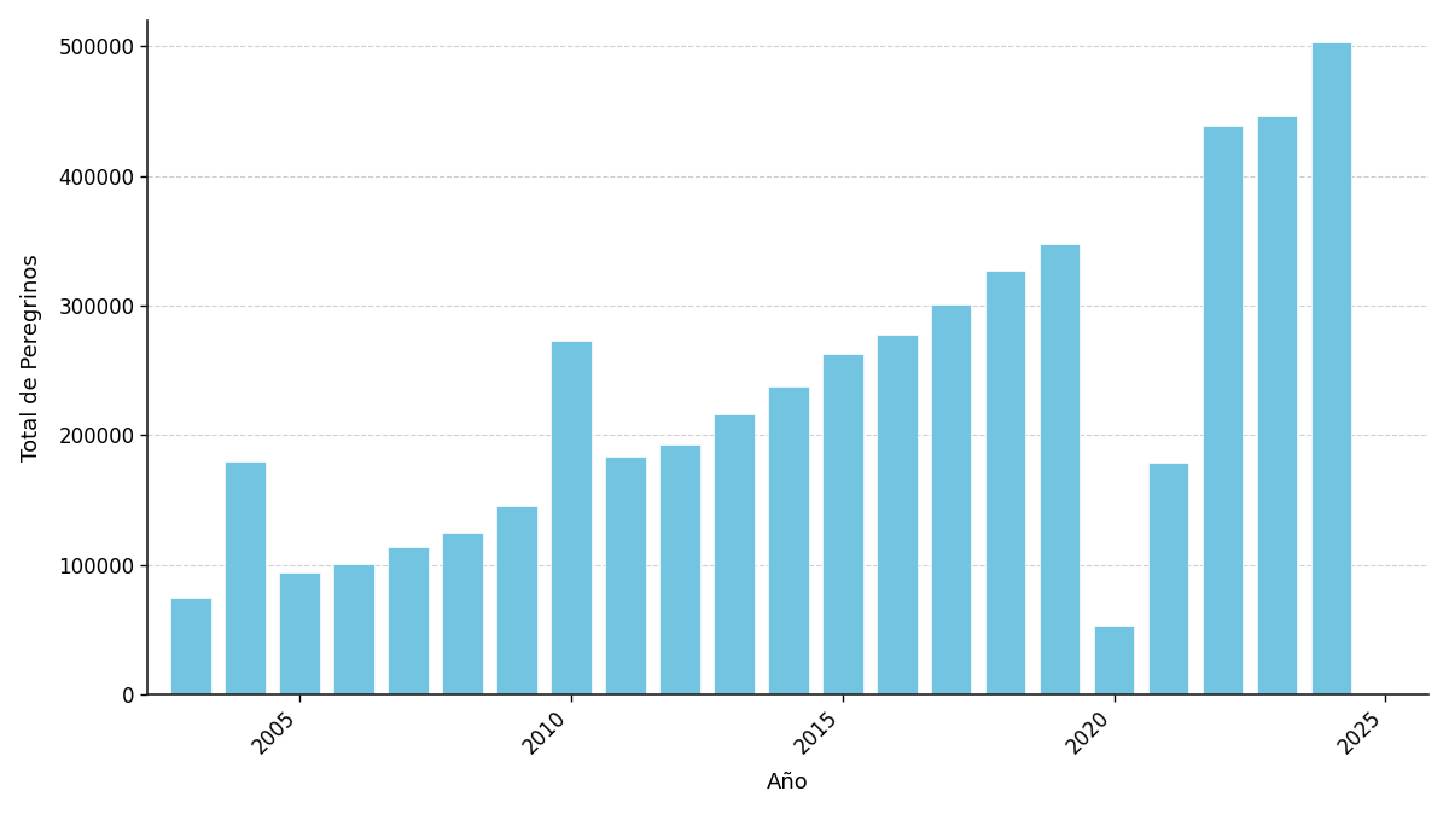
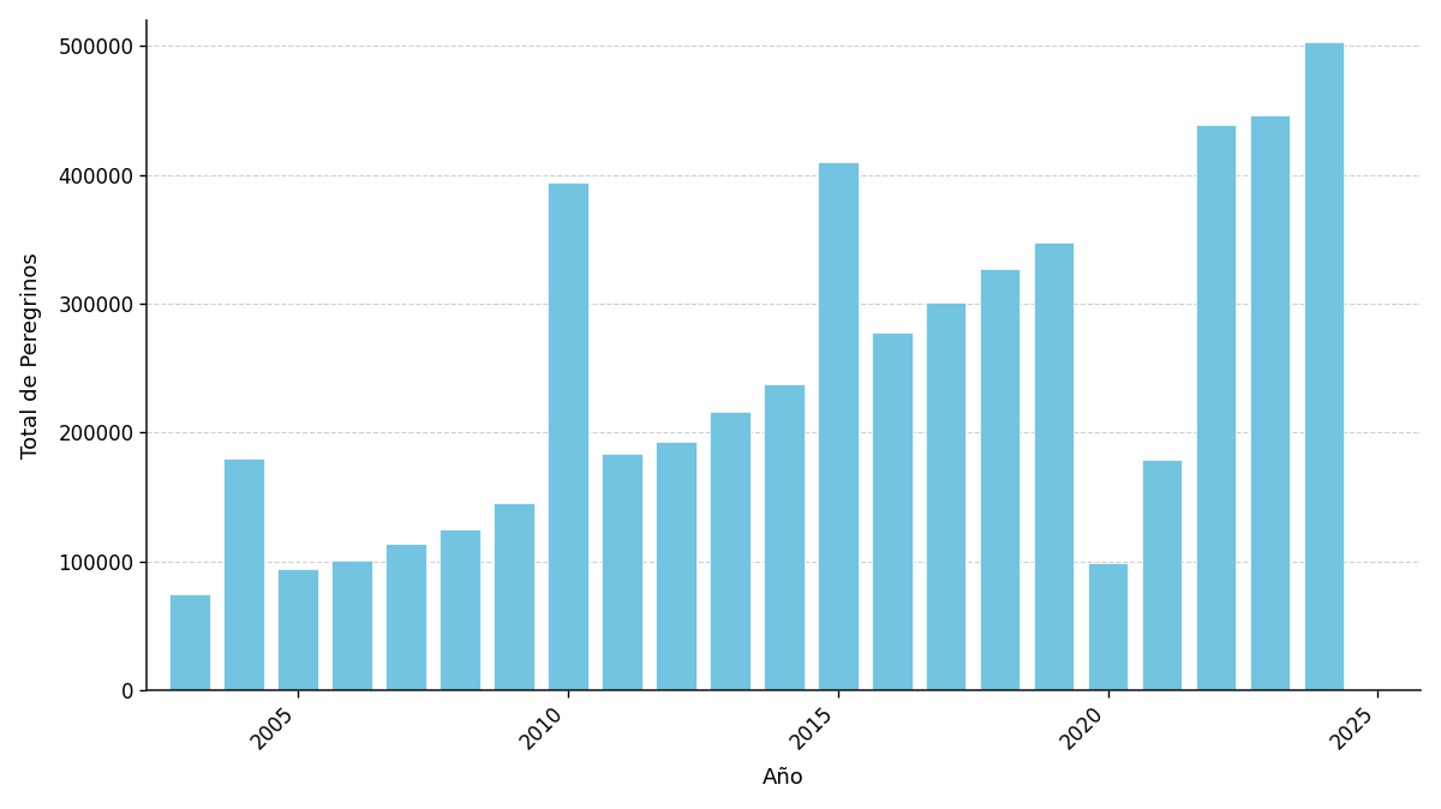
2010: 273000 -> 394000
2015: 262000 -> 410000
2020: 53000 -> 99000
